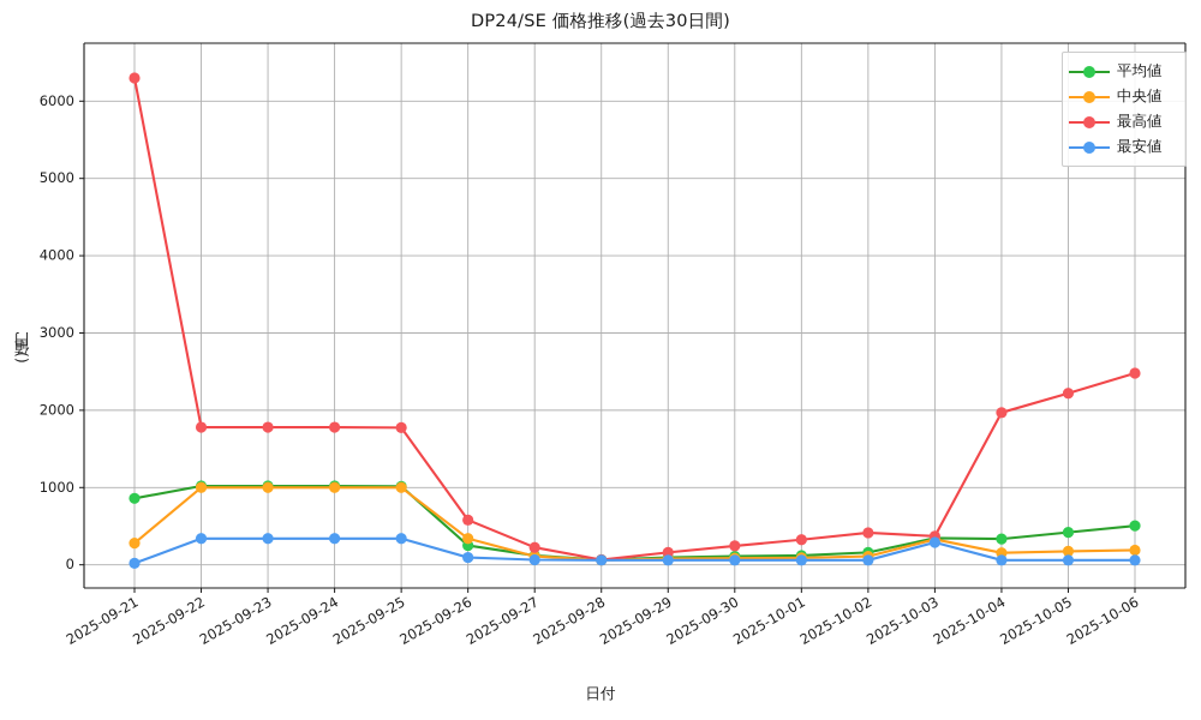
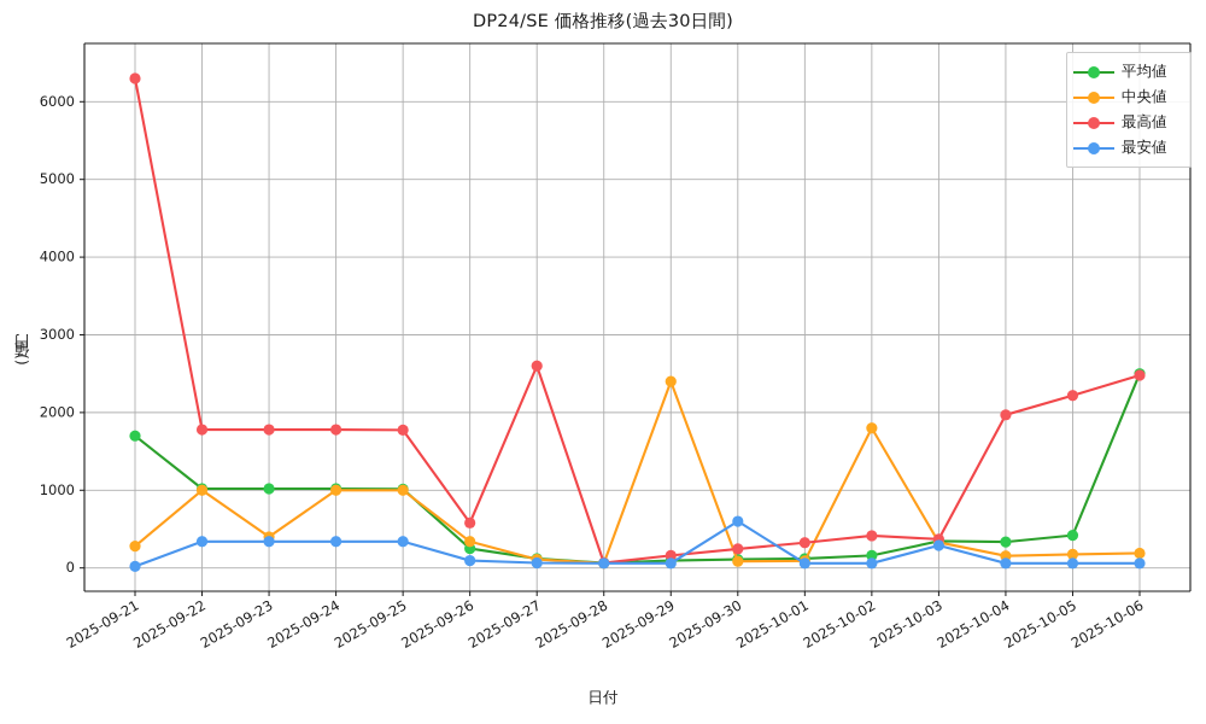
平均値/2025-09-21: 900 -> 1700
中央値/2025-09-23: 1000 -> 400
最高値/2025-09-27: 200 -> 2600
中央値/2025-09-29: 100 -> 2400
最安値/2025-09-30: 100 -> 600
中央値/2025-10-02: 100 -> 1800
平均値/2025-10-06: 500 -> 2500
